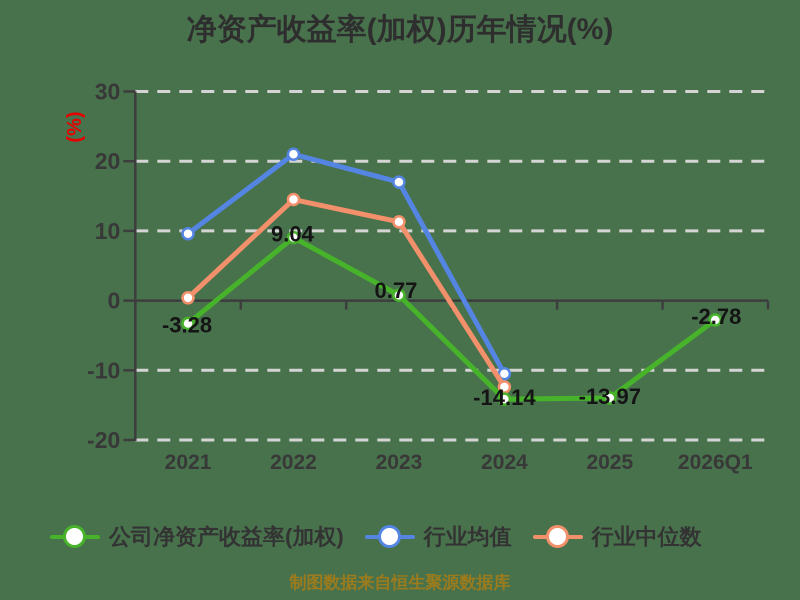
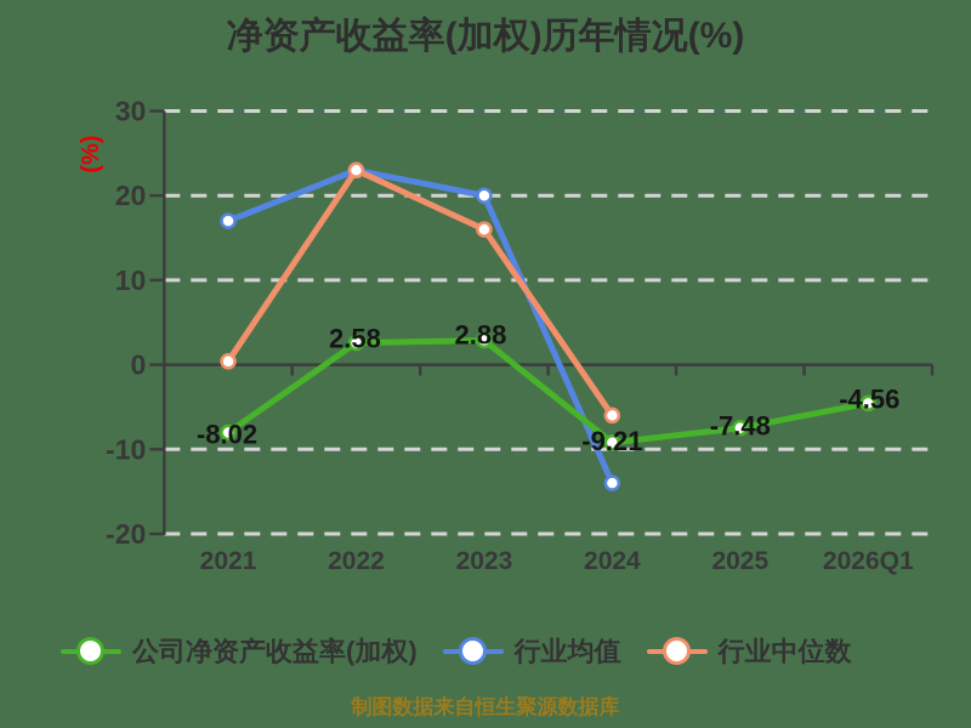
公司净资产收益率(加权)/2021: -3.28 -> -8.02
行业均值/2021: 10 -> 17
公司净资产收益率(加权)/2022: 9.04 -> 2.58
行业均值/2022: 21 -> 23
行业中位数/2022: 14 -> 23
公司净资产收益率(加权)/2023: 0.77 -> 2.88
行业均值/2023: 17 -> 20
行业中位数/2023: 11 -> 16
公司净资产收益率(加权)/2024: -14.14 -> -9.21
行业均值/2024: -10 -> -14
行业中位数/2024: -12 -> -6
公司净资产收益率(加权)/2025: -13.97 -> -7.48
公司净资产收益率(加权)/2026Q1: -2.78 -> -4.56
